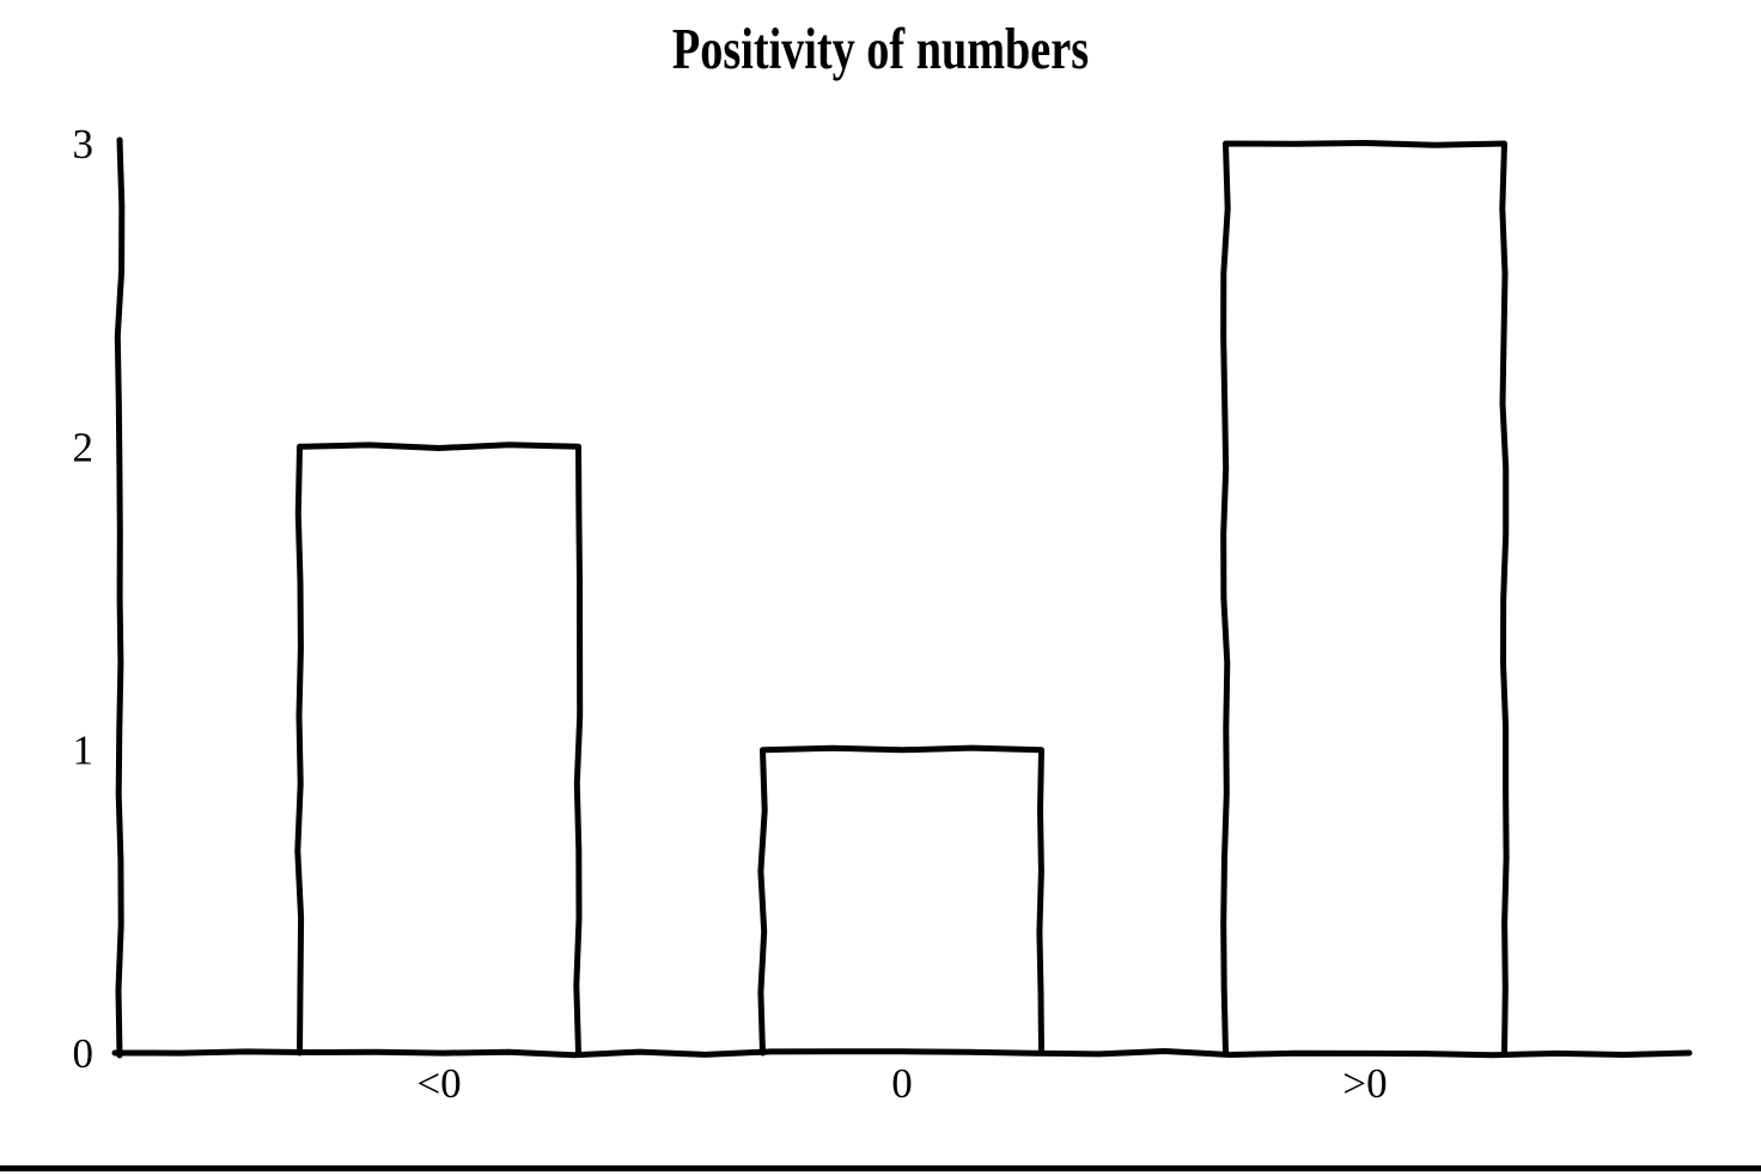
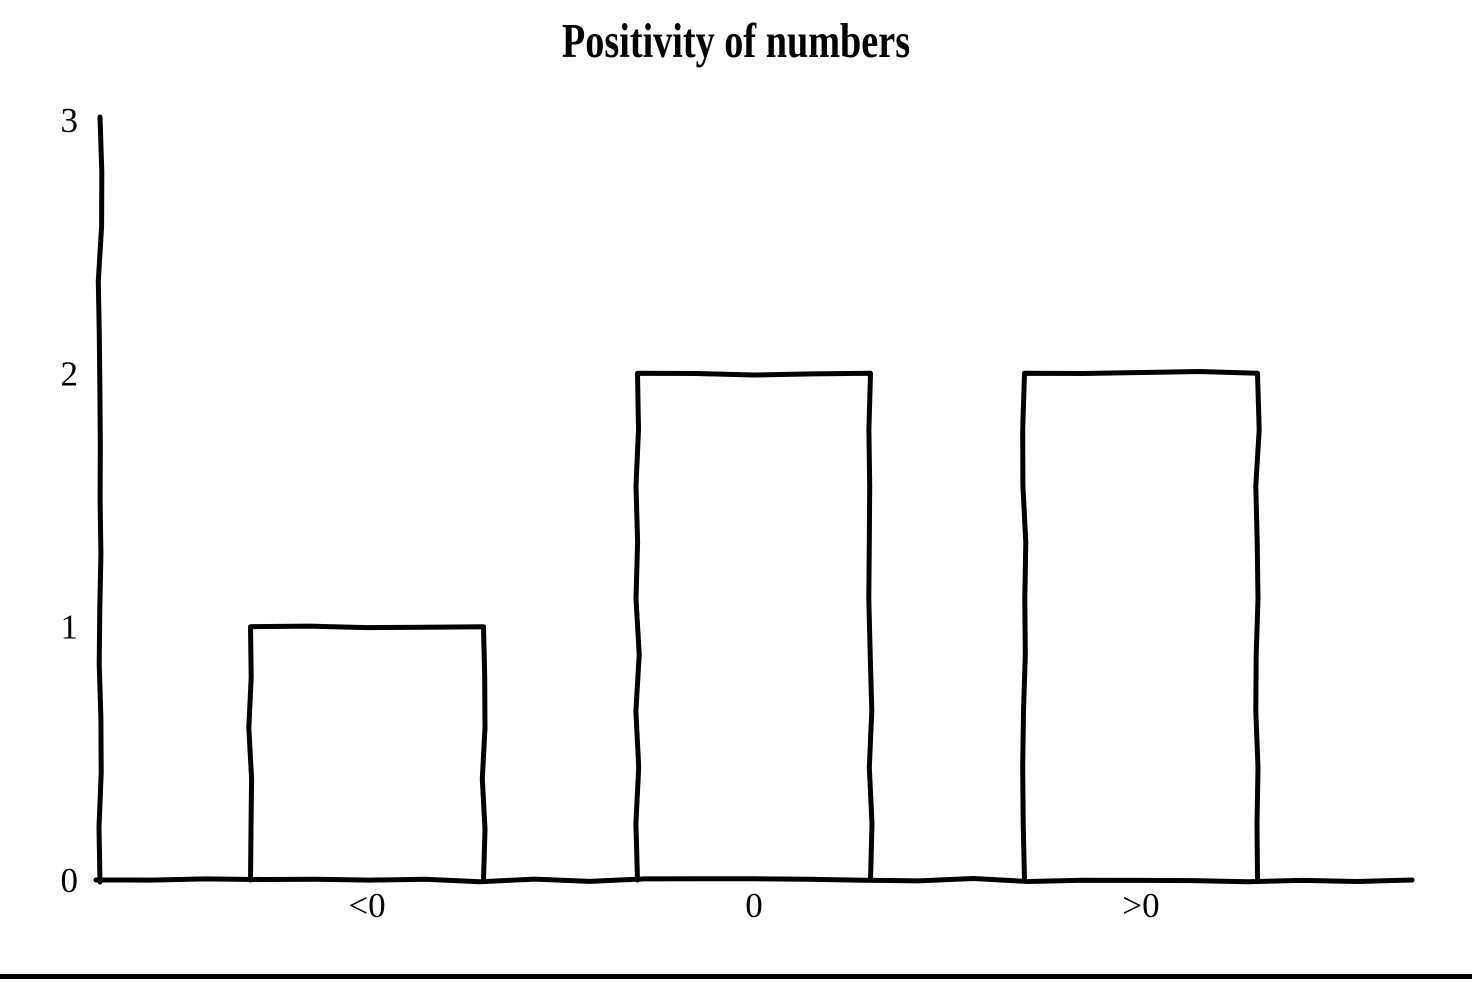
<0: 2 -> 1
0: 1 -> 2
>0: 3 -> 2
